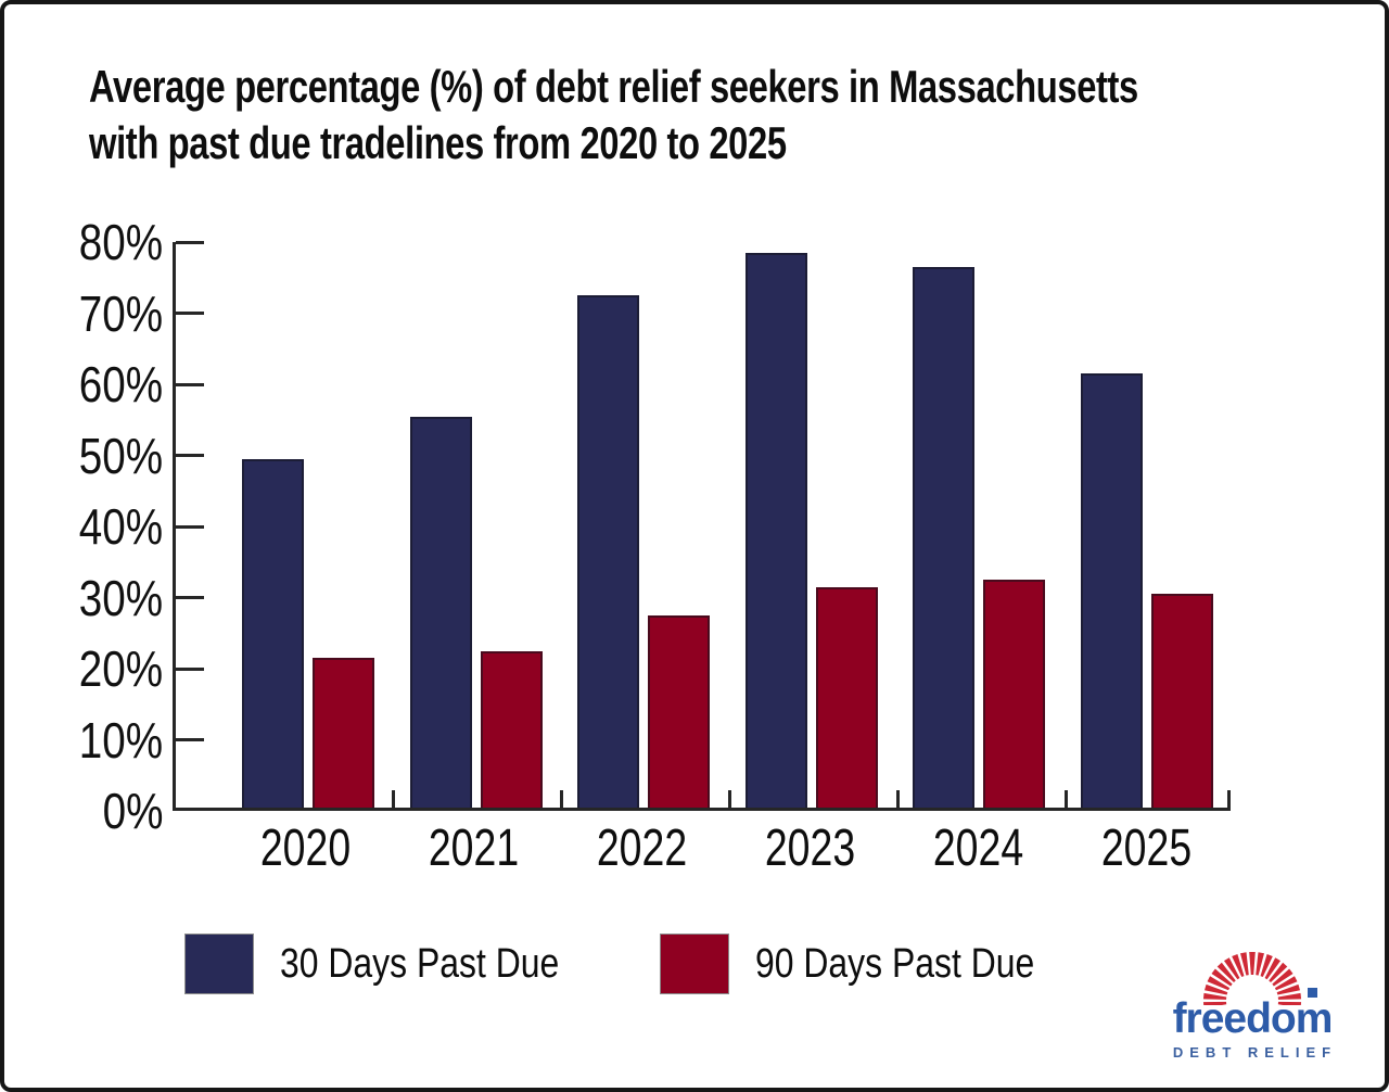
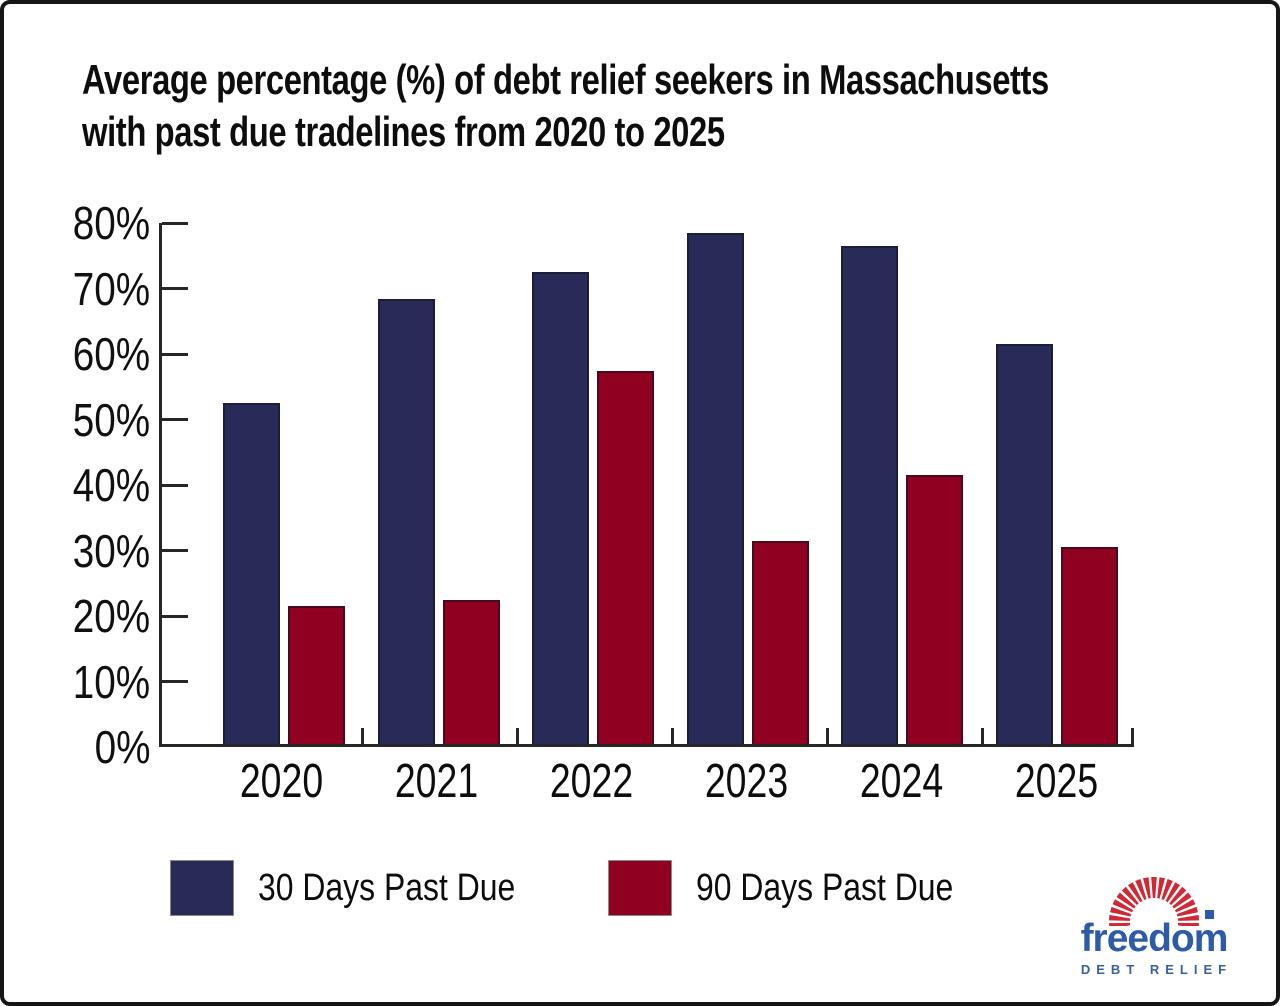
30 Days Past Due/2020: 49% -> 52%
30 Days Past Due/2021: 55% -> 68%
90 Days Past Due/2022: 27% -> 57%
90 Days Past Due/2024: 32% -> 41%
